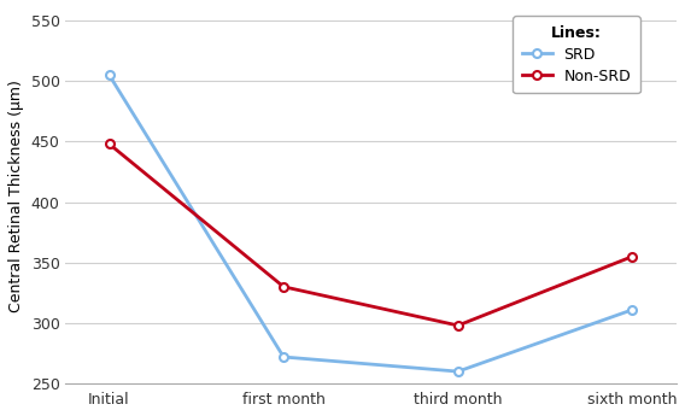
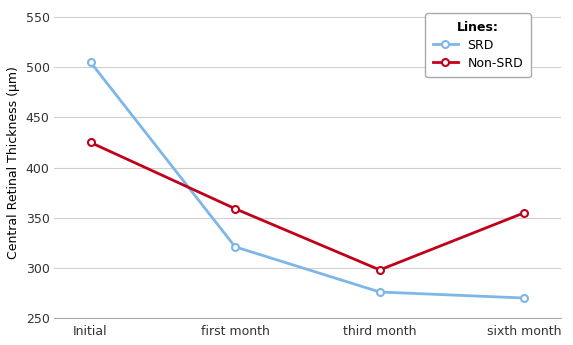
Non-SRD/Initial: 448 -> 425
SRD/first month: 272 -> 321
Non-SRD/first month: 330 -> 359
SRD/third month: 260 -> 276
SRD/sixth month: 311 -> 270
